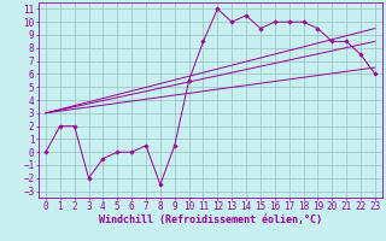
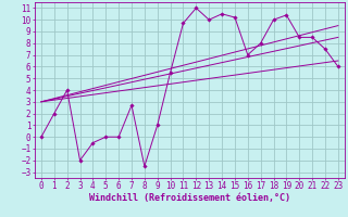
2: 2.0 -> 4.0
7: 0.5 -> 2.7
9: 0.5 -> 1.0
11: 8.5 -> 9.7
15: 9.5 -> 10.2
16: 10.0 -> 7.0
17: 10.0 -> 8.0
19: 9.5 -> 10.4
